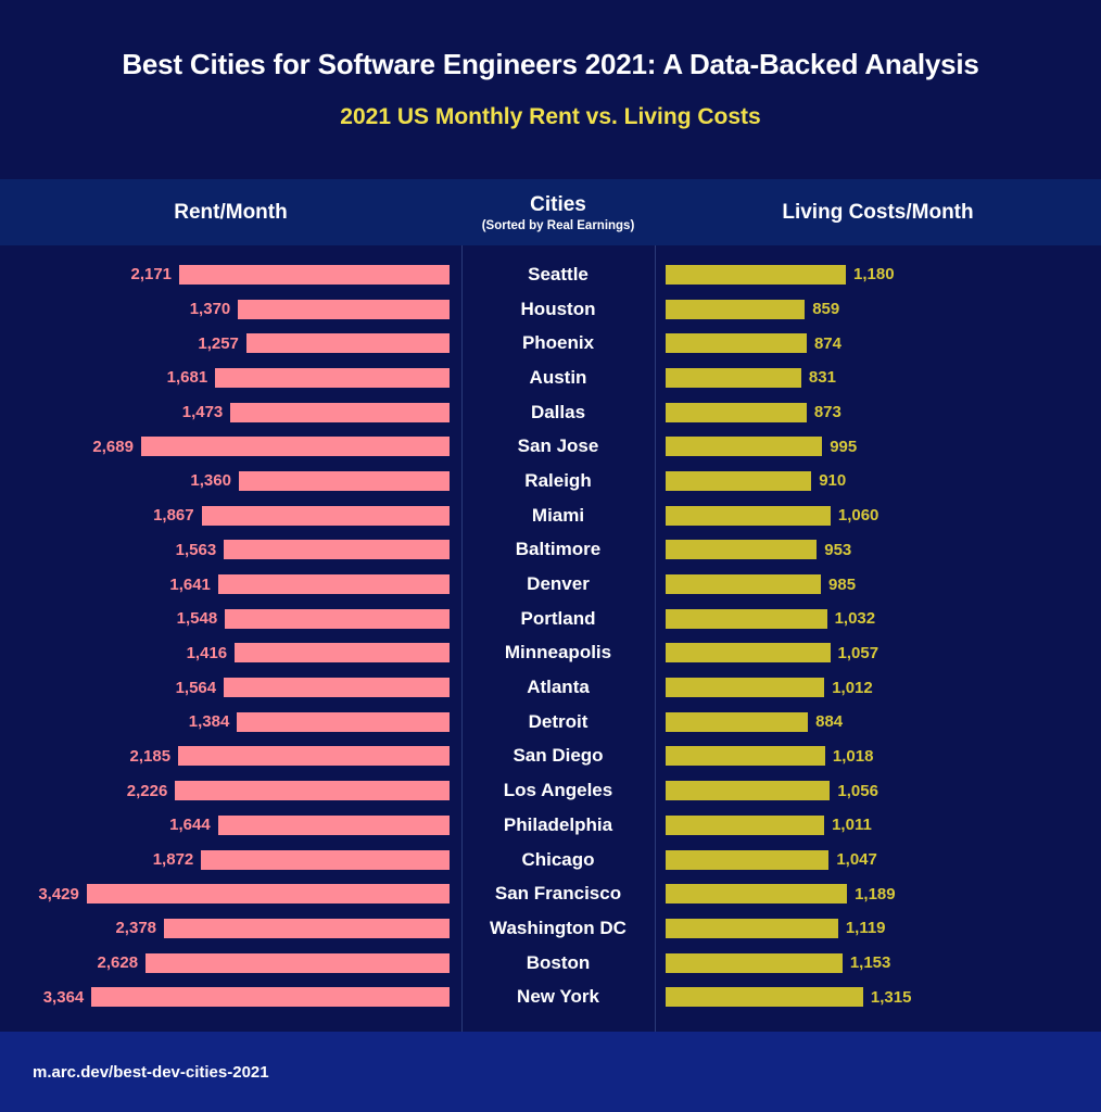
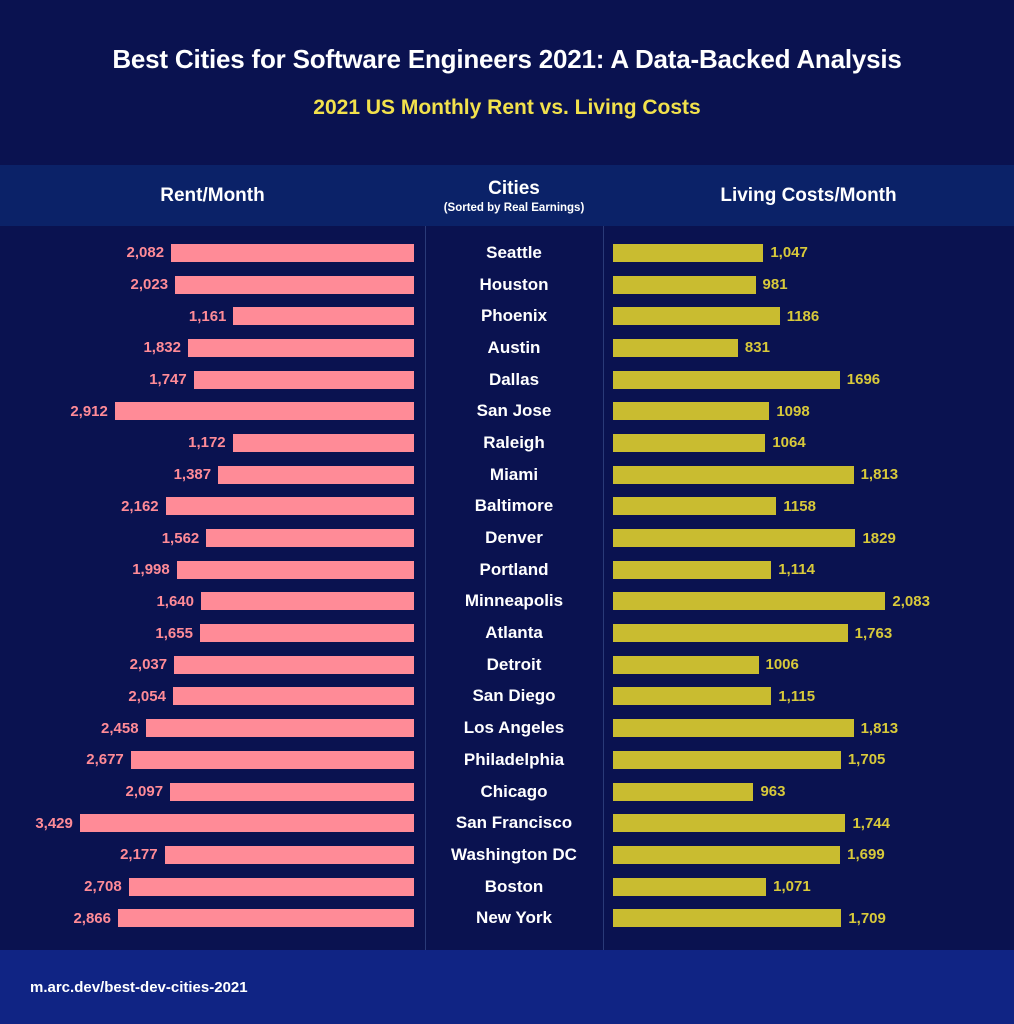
Rent/Month/Seattle: 2,171 -> 2,082
Living Costs/Month/Seattle: 1,180 -> 1,047
Rent/Month/Houston: 1,370 -> 2,023
Living Costs/Month/Houston: 859 -> 981
Rent/Month/Phoenix: 1,257 -> 1,161
Living Costs/Month/Phoenix: 874 -> 1186
Rent/Month/Austin: 1,681 -> 1,832
Rent/Month/Dallas: 1,473 -> 1,747
Living Costs/Month/Dallas: 873 -> 1696
Rent/Month/San Jose: 2,689 -> 2,912
Living Costs/Month/San Jose: 995 -> 1098
Rent/Month/Raleigh: 1,360 -> 1,172
Living Costs/Month/Raleigh: 910 -> 1064
Rent/Month/Miami: 1,867 -> 1,387
Living Costs/Month/Miami: 1,060 -> 1,813
Rent/Month/Baltimore: 1,563 -> 2,162
Living Costs/Month/Baltimore: 953 -> 1158
Rent/Month/Denver: 1,641 -> 1,562
Living Costs/Month/Denver: 985 -> 1829
Rent/Month/Portland: 1,548 -> 1,998
Living Costs/Month/Portland: 1,032 -> 1,114
Rent/Month/Minneapolis: 1,416 -> 1,640
Living Costs/Month/Minneapolis: 1,057 -> 2,083
Rent/Month/Atlanta: 1,564 -> 1,655
Living Costs/Month/Atlanta: 1,012 -> 1,763
Rent/Month/Detroit: 1,384 -> 2,037
Living Costs/Month/Detroit: 884 -> 1006
Rent/Month/San Diego: 2,185 -> 2,054
Living Costs/Month/San Diego: 1,018 -> 1,115
Rent/Month/Los Angeles: 2,226 -> 2,458
Living Costs/Month/Los Angeles: 1,056 -> 1,813
Rent/Month/Philadelphia: 1,644 -> 2,677
Living Costs/Month/Philadelphia: 1,011 -> 1,705
Rent/Month/Chicago: 1,872 -> 2,097
Living Costs/Month/Chicago: 1,047 -> 963
Living Costs/Month/San Francisco: 1,189 -> 1,744
Rent/Month/Washington DC: 2,378 -> 2,177
Living Costs/Month/Washington DC: 1,119 -> 1,699
Rent/Month/Boston: 2,628 -> 2,708
Living Costs/Month/Boston: 1,153 -> 1,071
Rent/Month/New York: 3,364 -> 2,866
Living Costs/Month/New York: 1,315 -> 1,709
